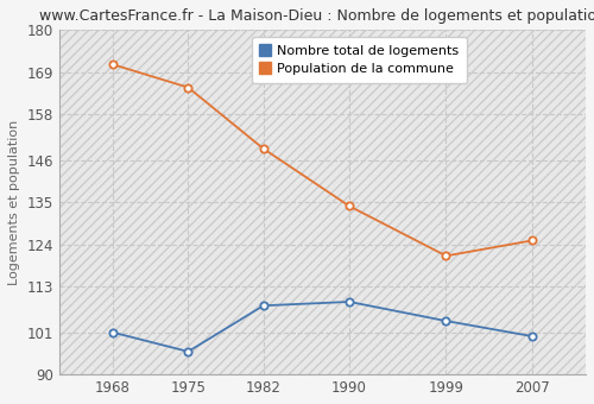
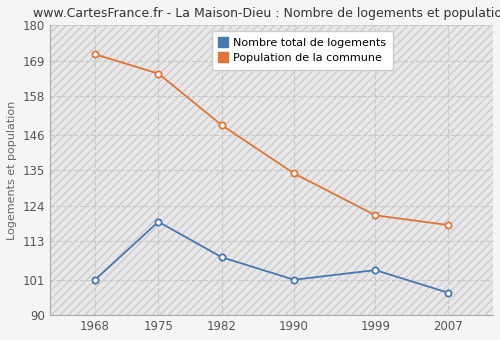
Nombre total de logements/1975: 96 -> 119
Nombre total de logements/1990: 109 -> 101
Nombre total de logements/2007: 100 -> 97
Population de la commune/2007: 125 -> 118
